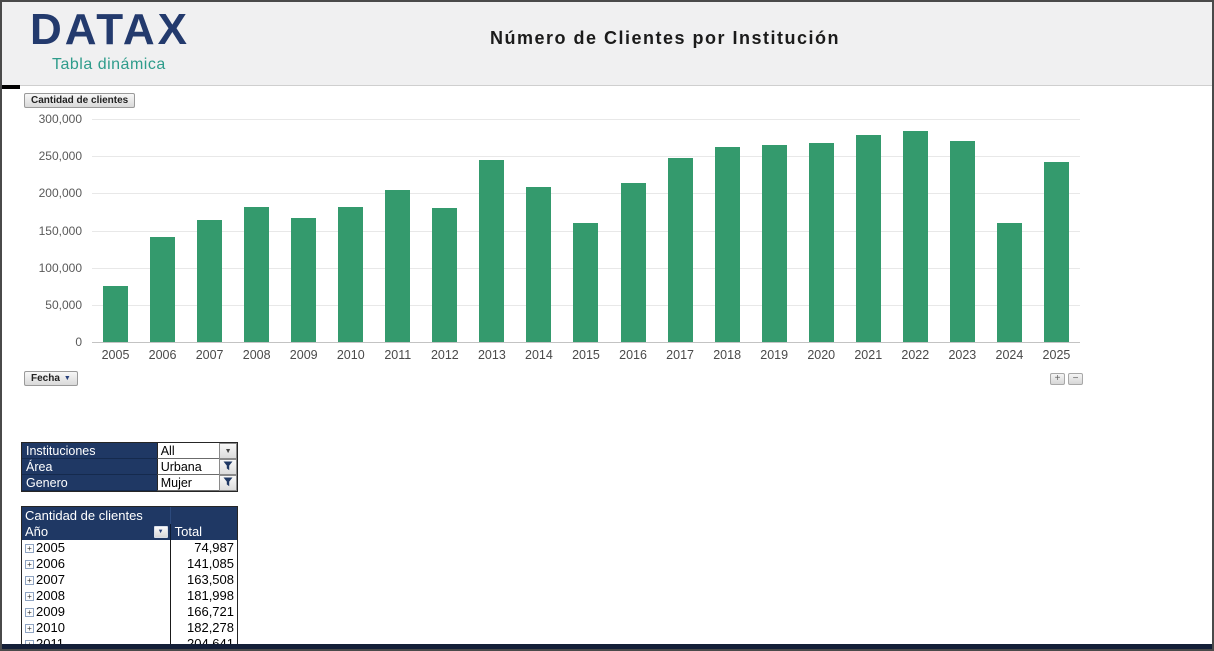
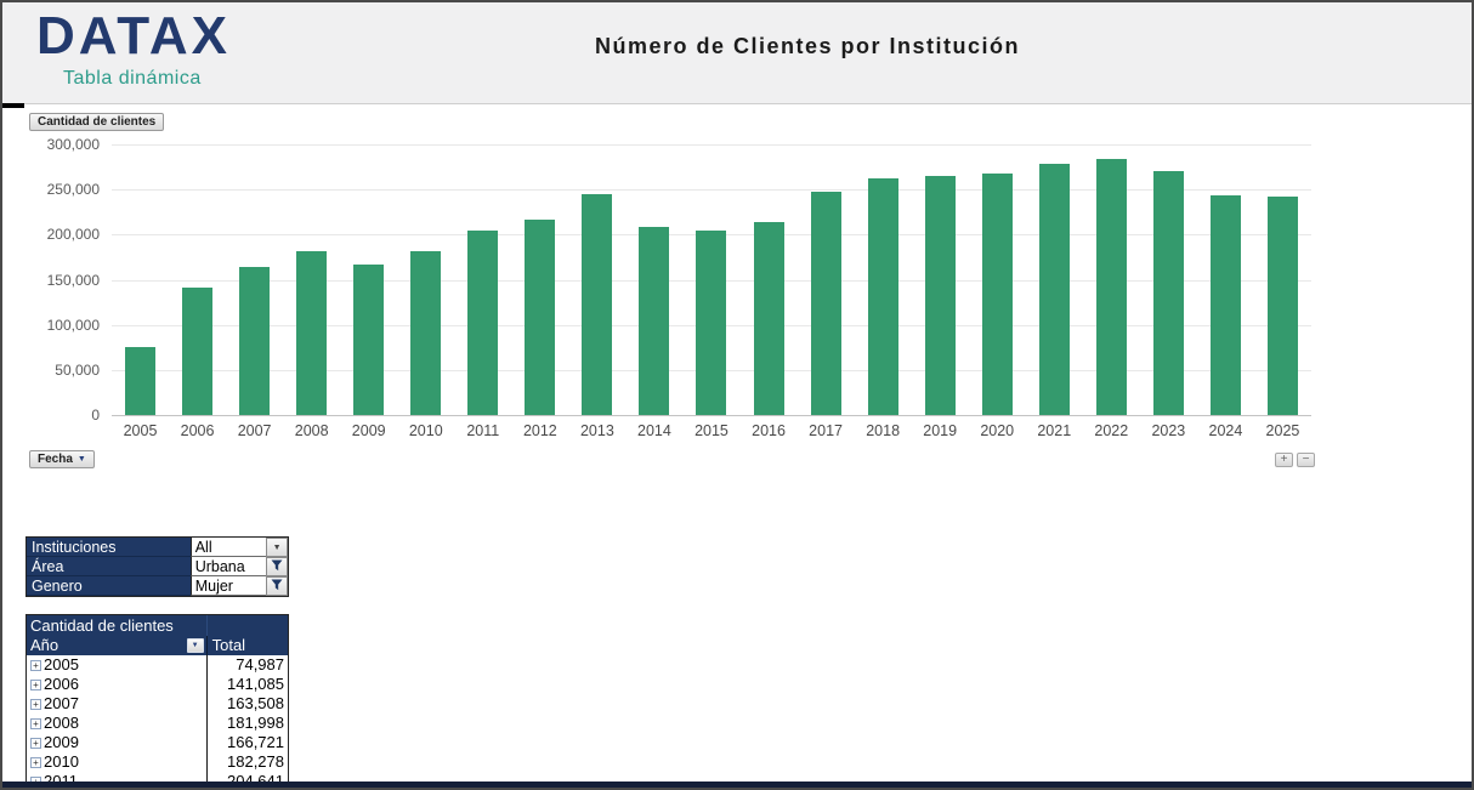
2012: 180000 -> 220000
2015: 160000 -> 200000
2024: 160000 -> 240000
